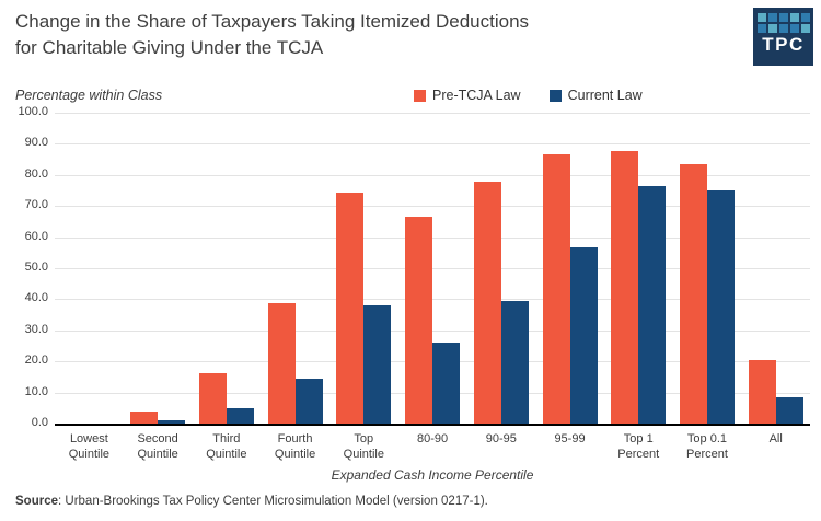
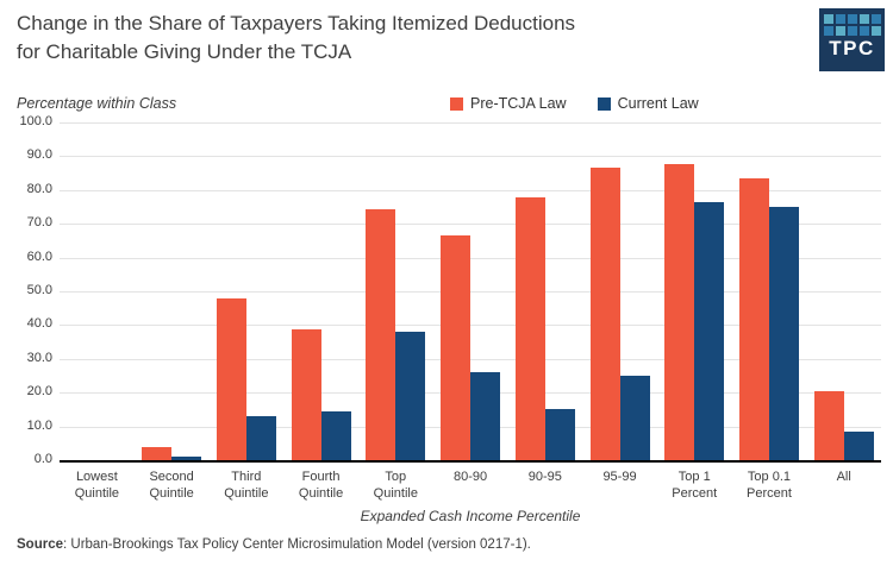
Pre-TCJA Law/Third Quintile: 16 -> 48
Current Law/Third Quintile: 5 -> 13
Current Law/90-95: 40 -> 15
Current Law/95-99: 57 -> 25
